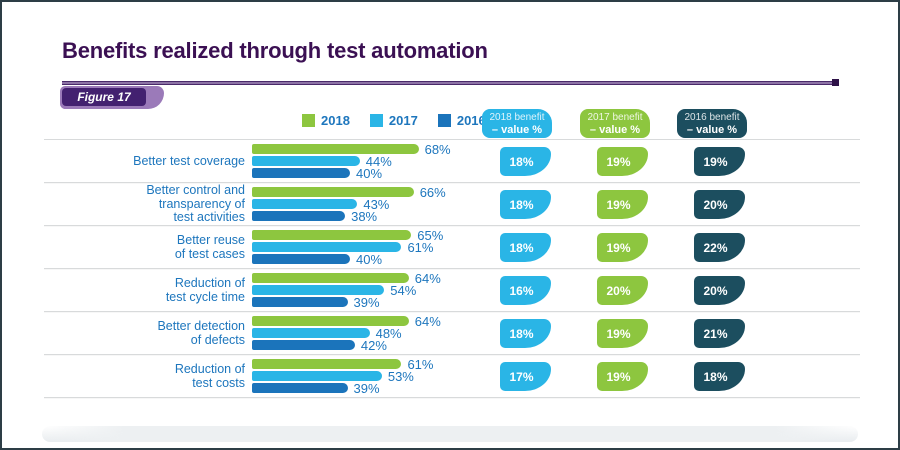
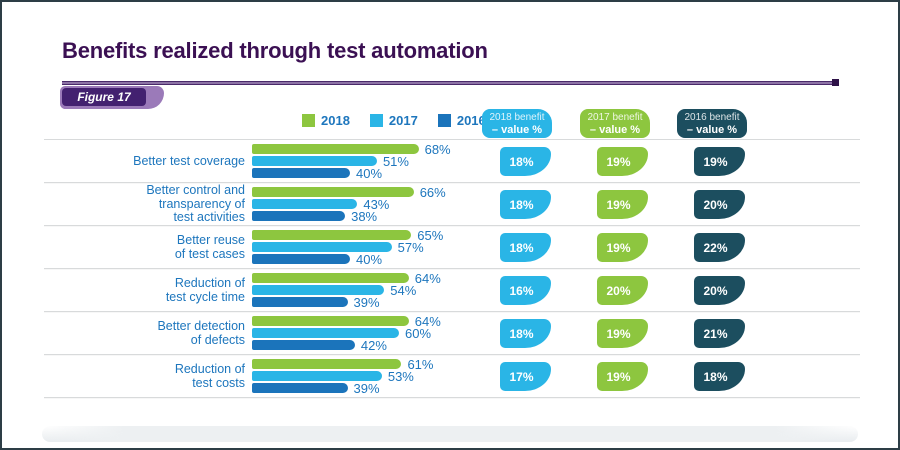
2017/Better test coverage: 44% -> 51%
2017/Better reuse of test cases: 61% -> 57%
2017/Better detection of defects: 48% -> 60%
